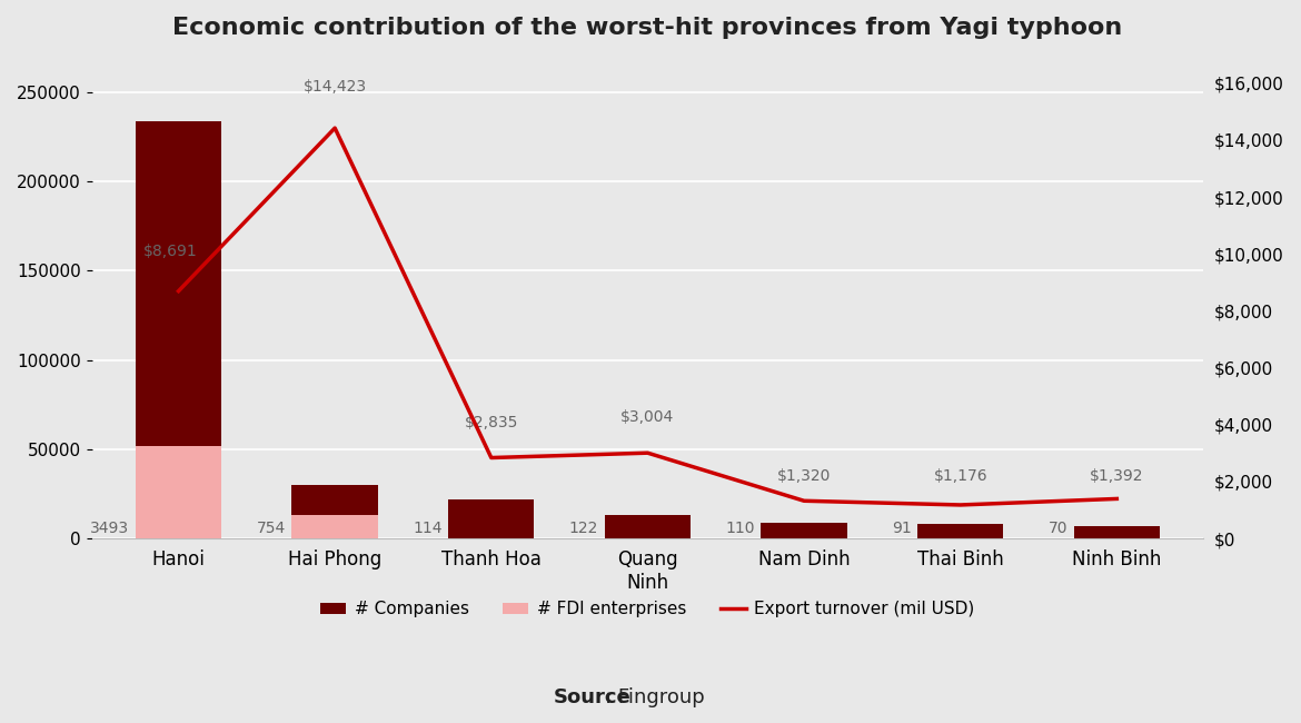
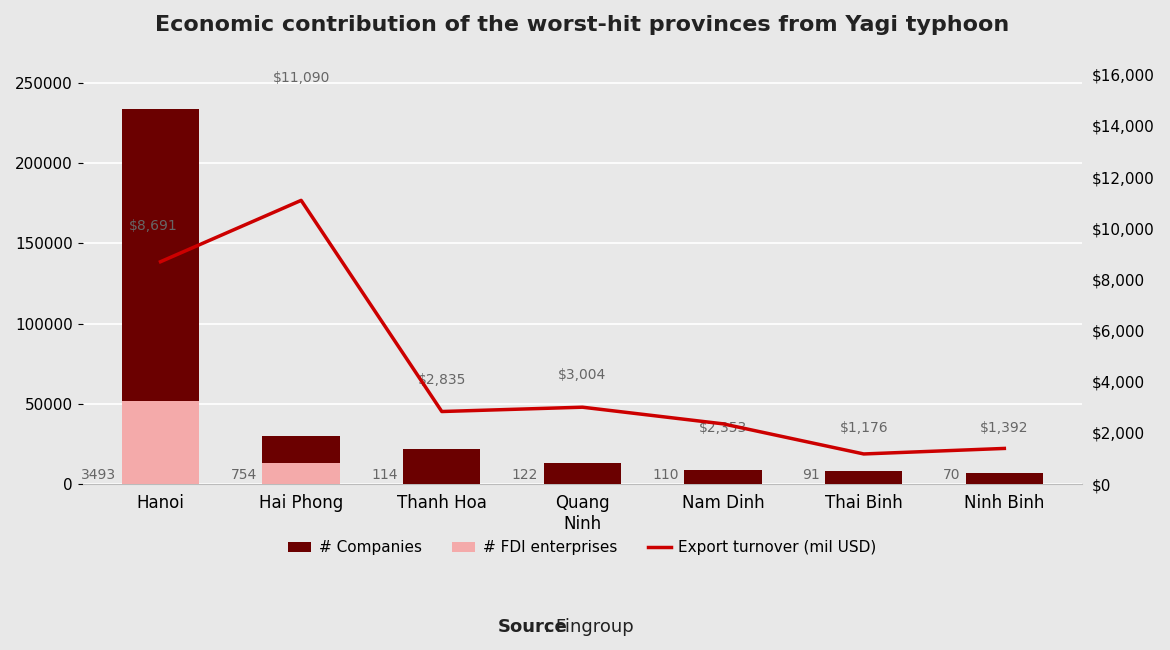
Export turnover (mil USD)/Hai Phong: $14,423 -> $11,090
Export turnover (mil USD)/Nam Dinh: $1,320 -> $2,353
